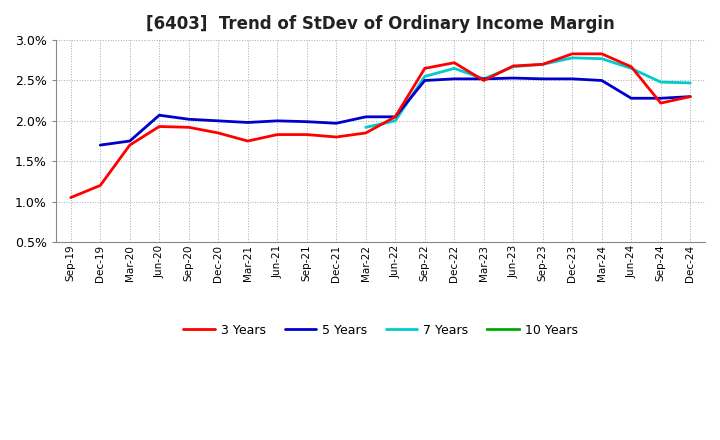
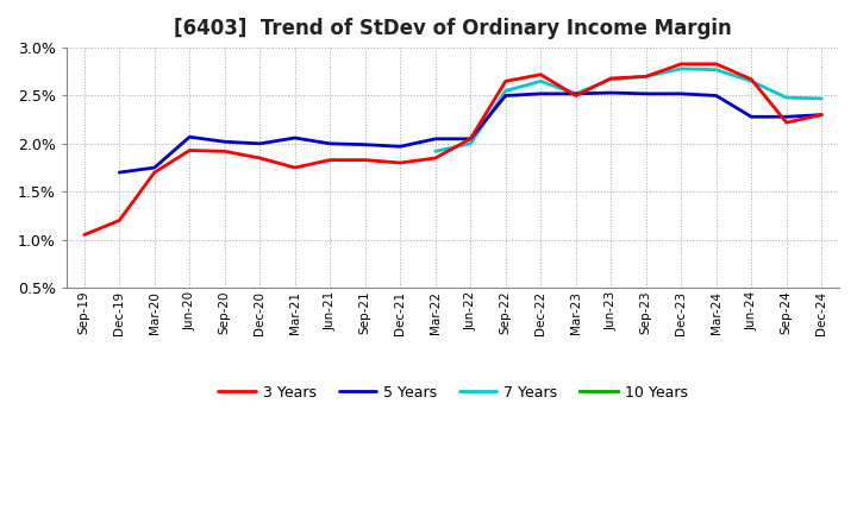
5 Years/Mar-21: 1.98% -> 2.06%
